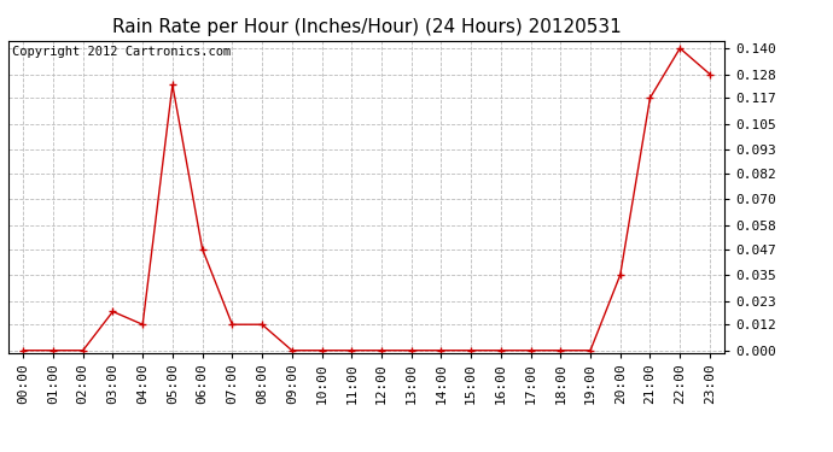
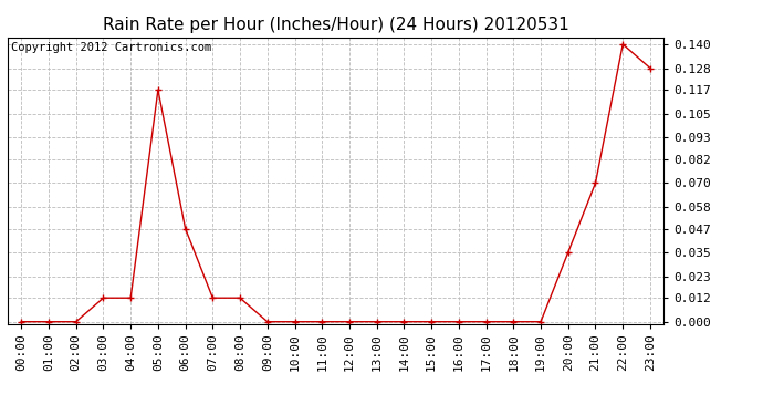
03:00: 0.018 -> 0.012
05:00: 0.123 -> 0.117
21:00: 0.117 -> 0.070
